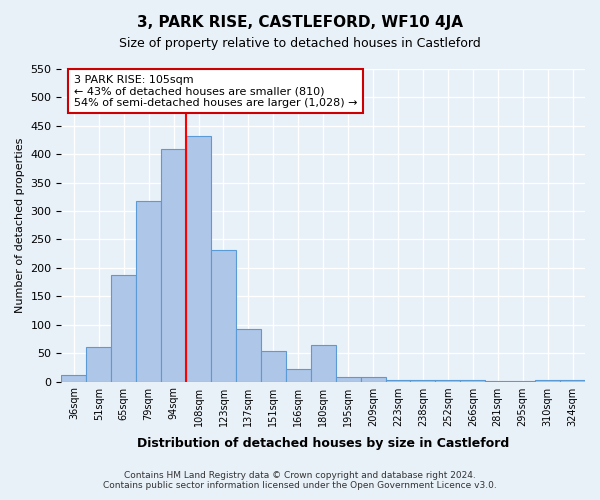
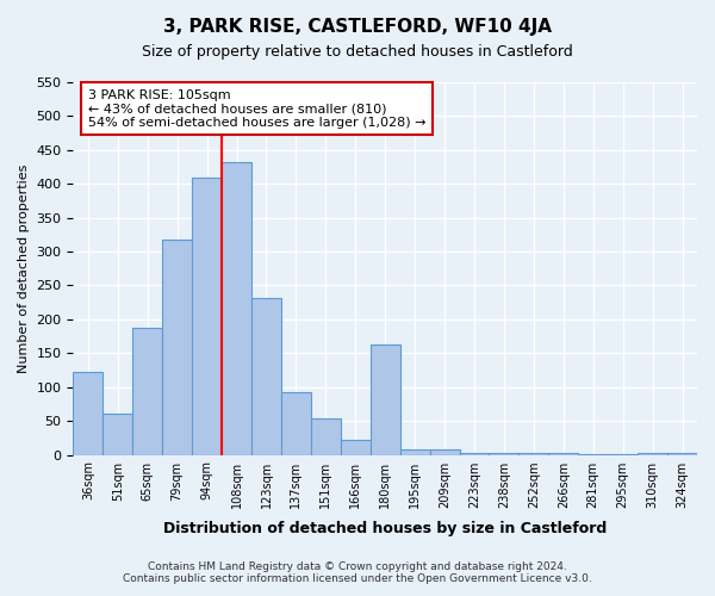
36sqm: 12 -> 122
180sqm: 65 -> 162
